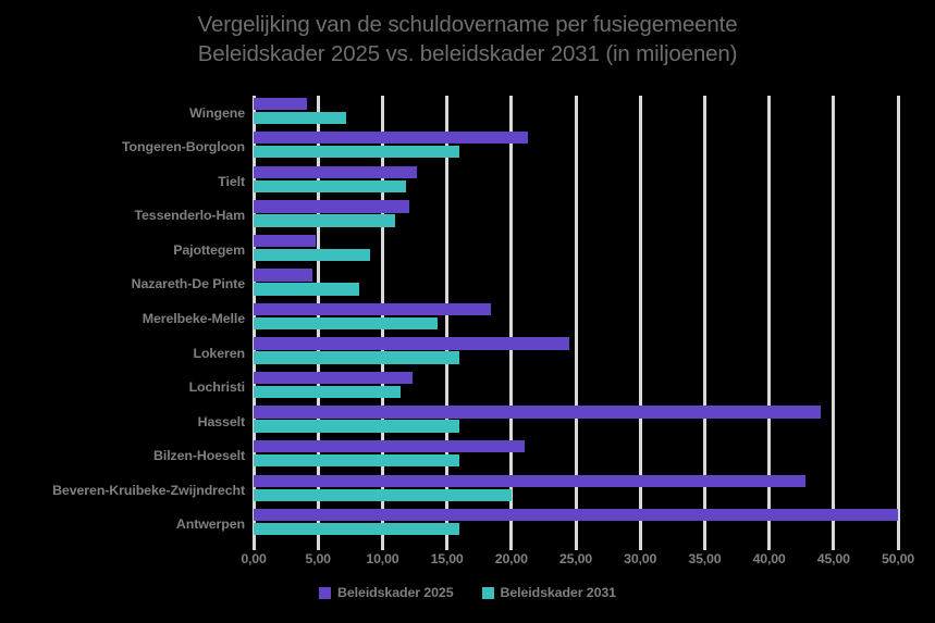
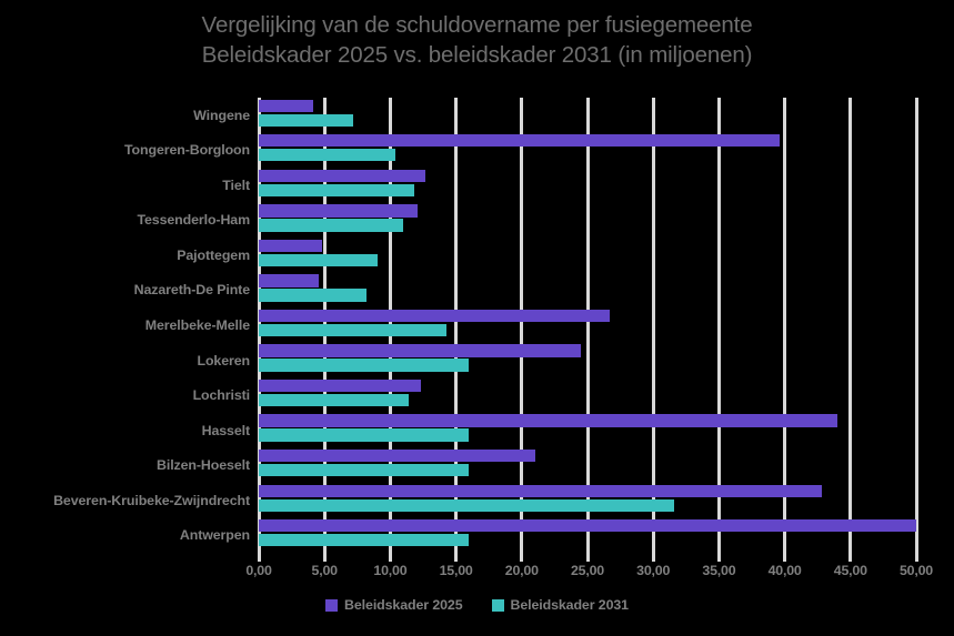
Beleidskader 2025/Tongeren-Borgloon: 21,3 -> 39,6
Beleidskader 2031/Tongeren-Borgloon: 16,0 -> 10,4
Beleidskader 2025/Merelbeke-Melle: 18,4 -> 26,7
Beleidskader 2031/Beveren-Kruibeke-Zwijndrecht: 20,0 -> 31,6
